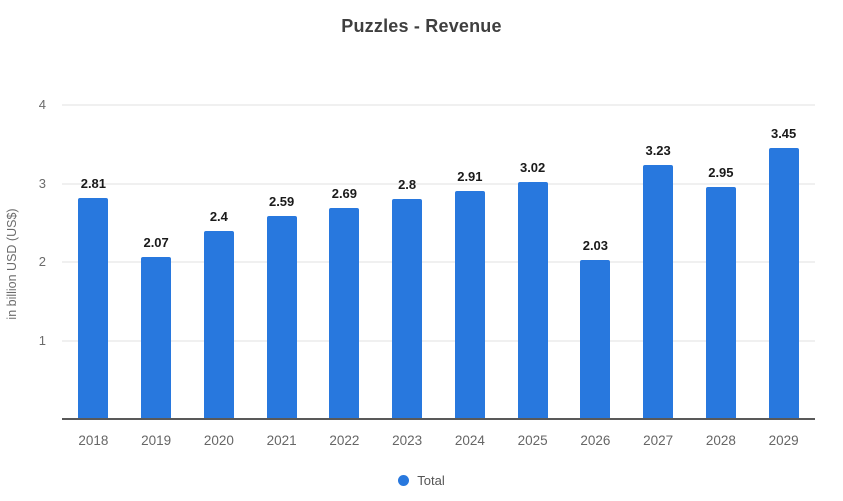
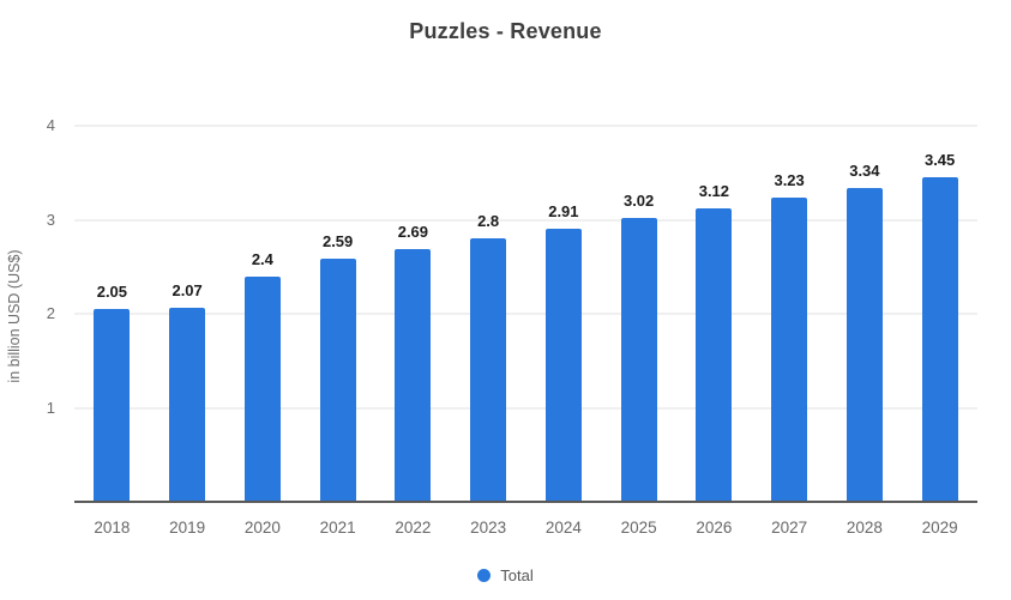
2018: 2.81 -> 2.05
2026: 2.03 -> 3.12
2028: 2.95 -> 3.34
